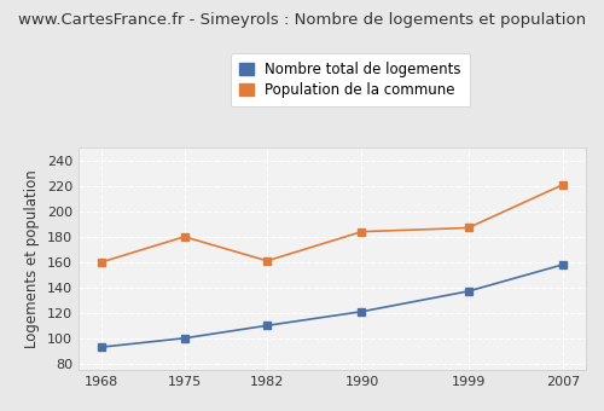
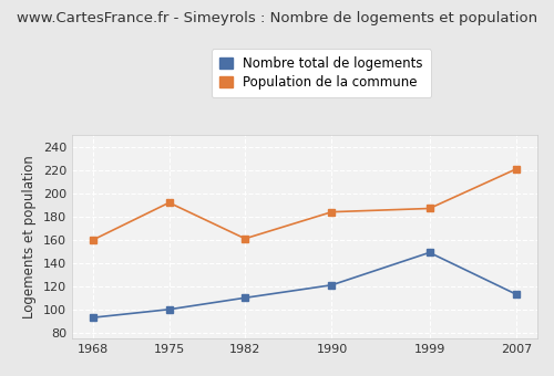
Population de la commune/1975: 180 -> 192
Nombre total de logements/1999: 137 -> 149
Nombre total de logements/2007: 158 -> 113
